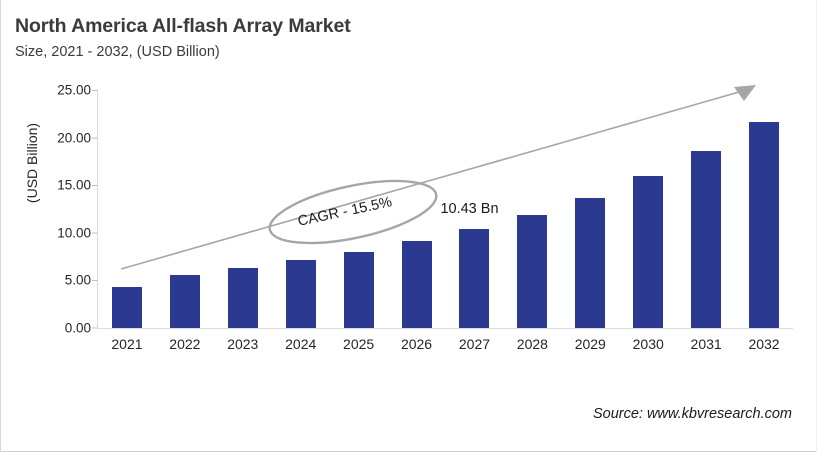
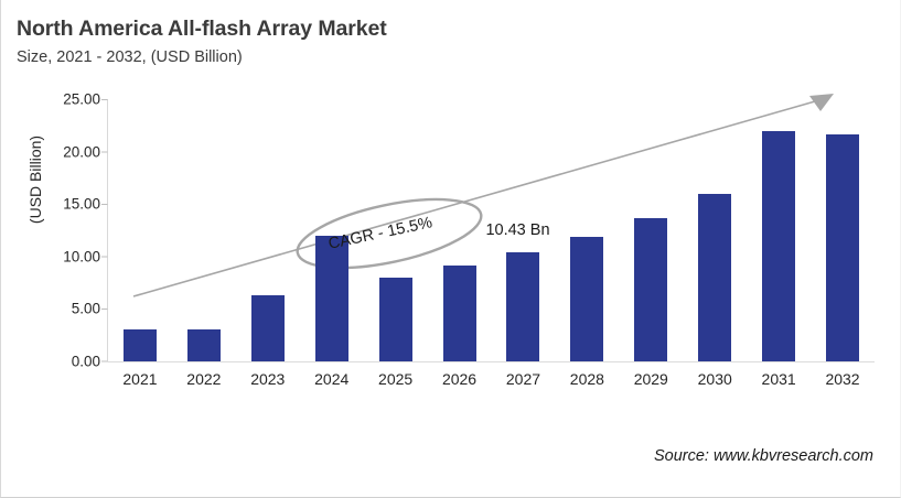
2021: 4 -> 3
2022: 6 -> 3
2024: 7 -> 12
2031: 19 -> 22
